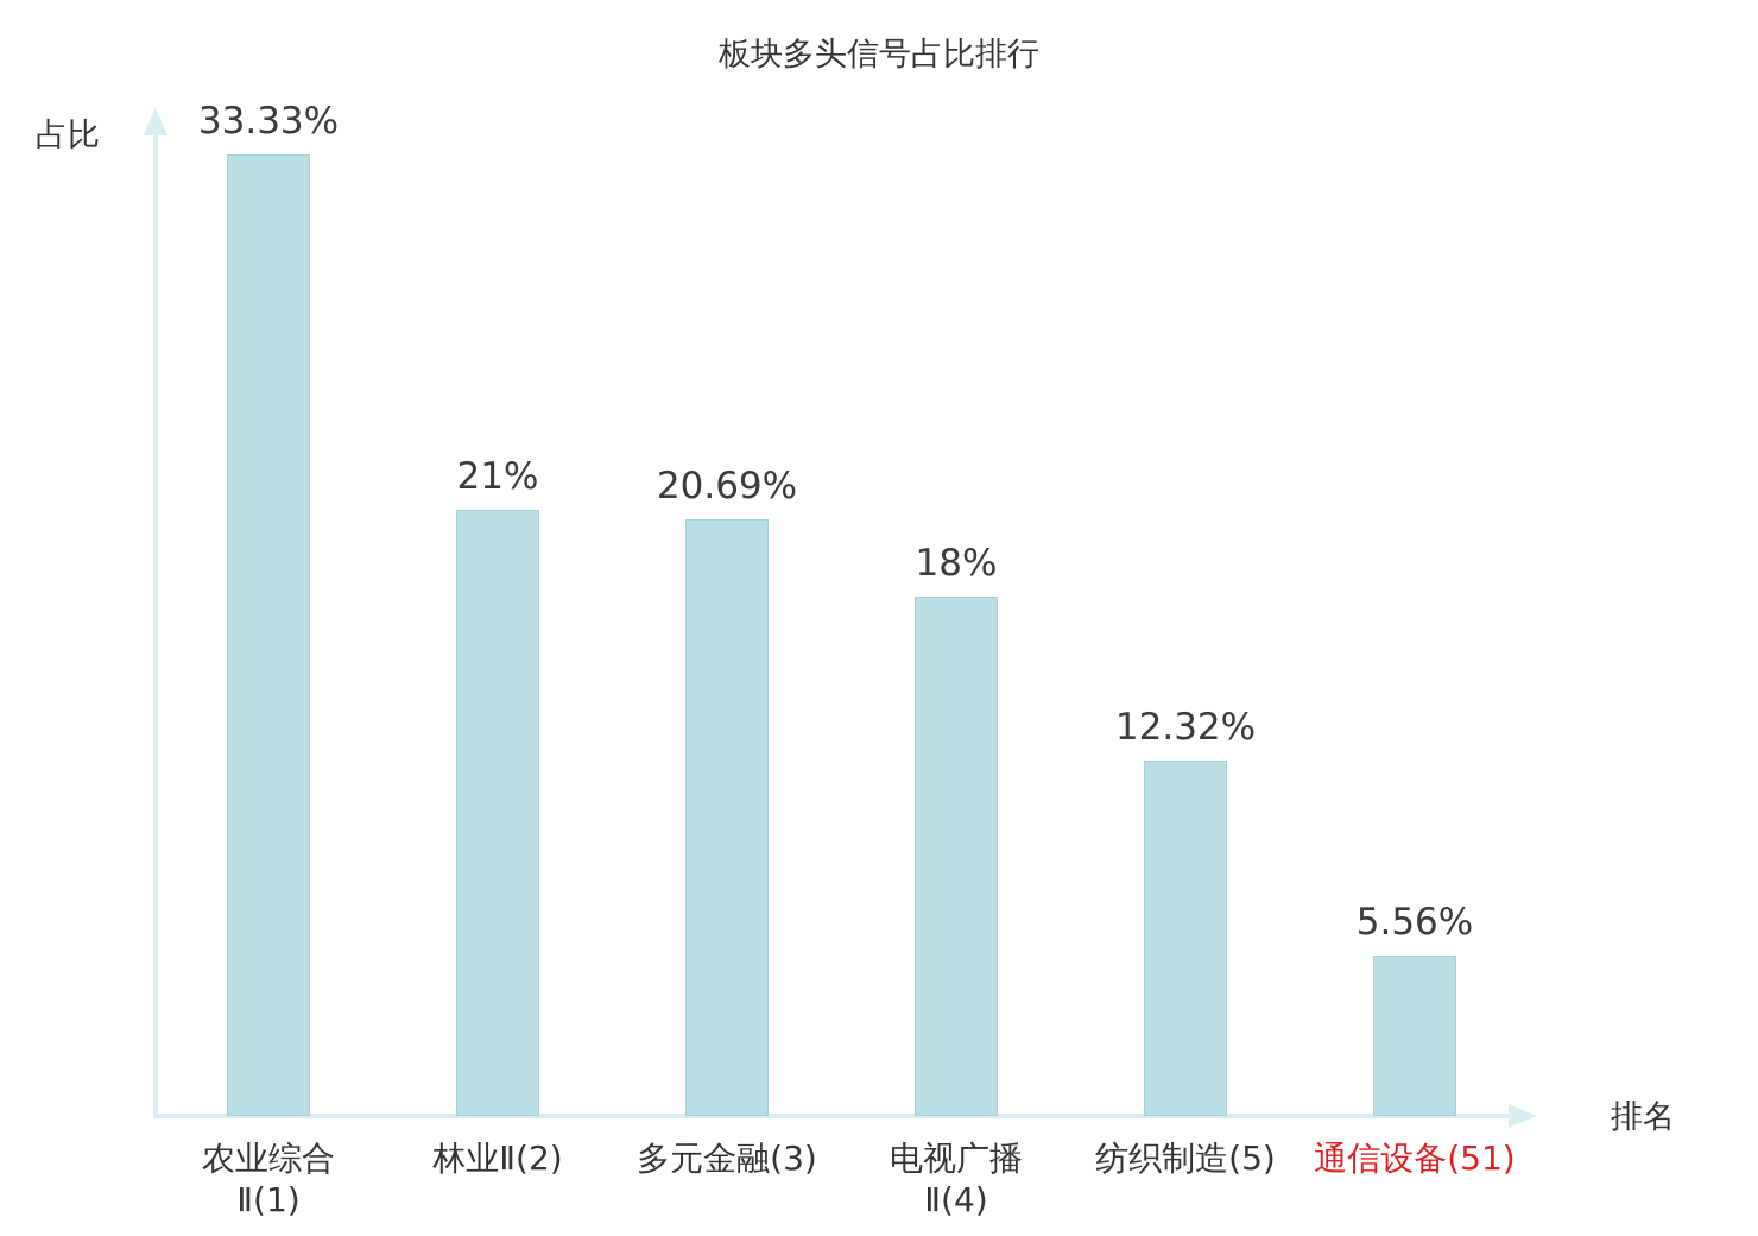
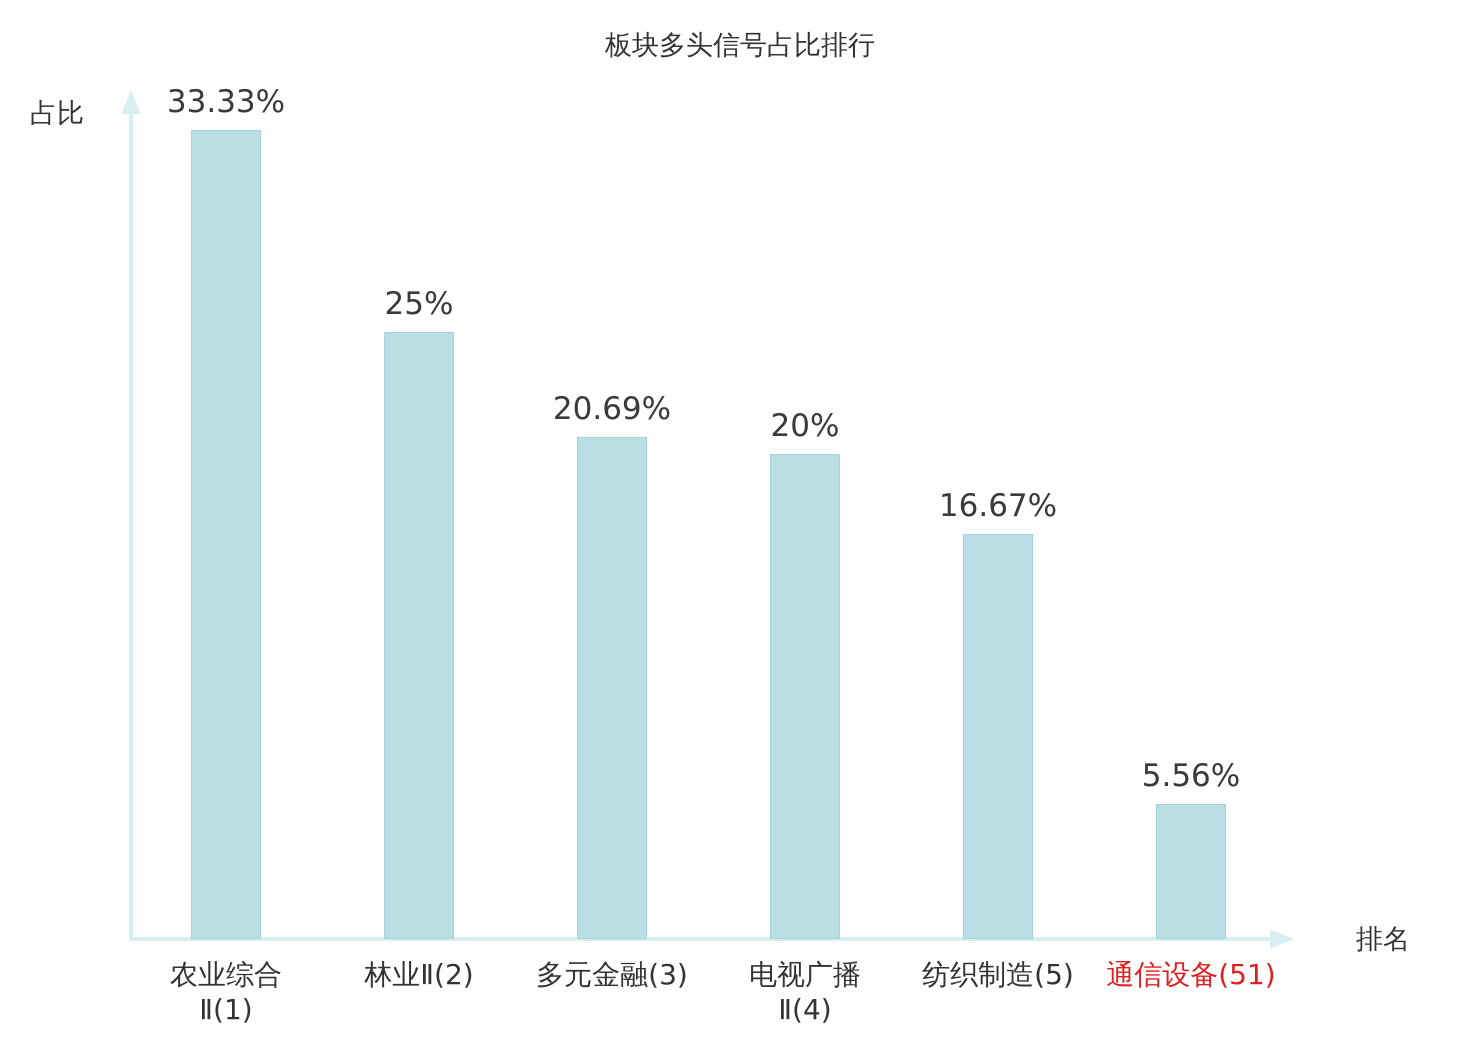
林业Ⅱ(2): 21% -> 25%
电视广播 Ⅱ(4): 18% -> 20%
纺织制造(5): 12.32% -> 16.67%
